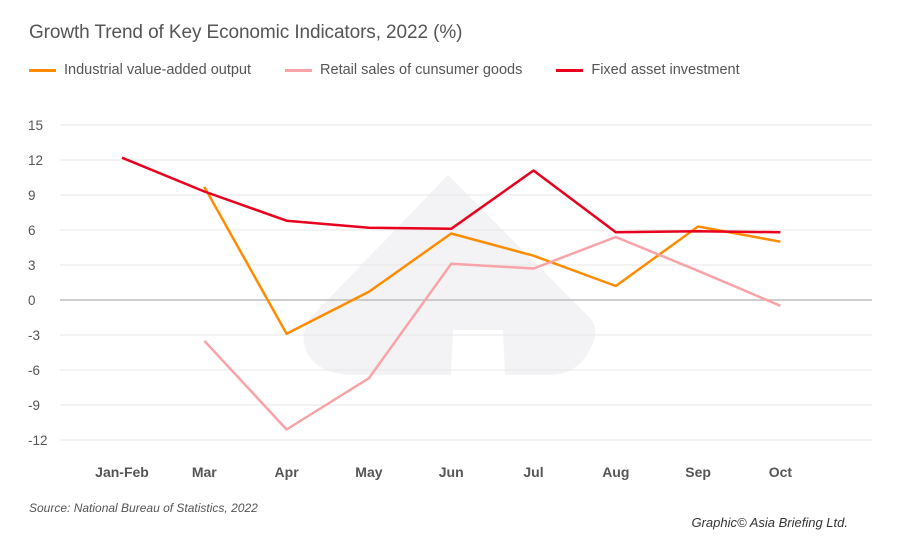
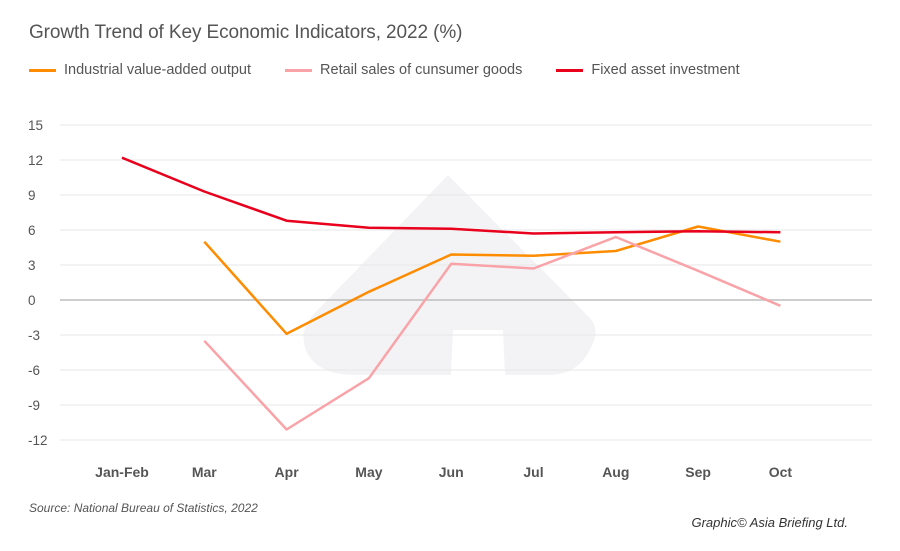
Industrial value-added output/Mar: 9.7 -> 5.0
Industrial value-added output/Jun: 5.7 -> 3.9
Fixed asset investment/Jul: 11.1 -> 5.7
Industrial value-added output/Aug: 1.2 -> 4.2
